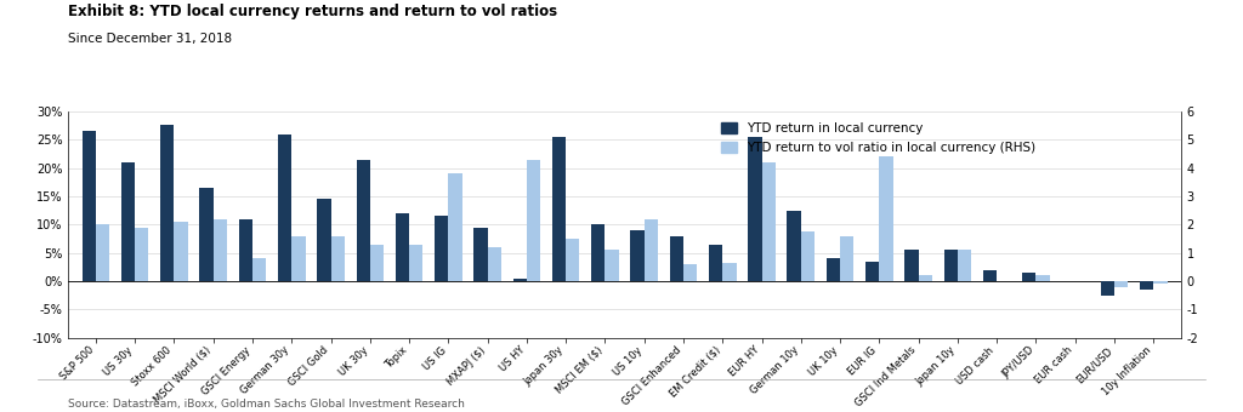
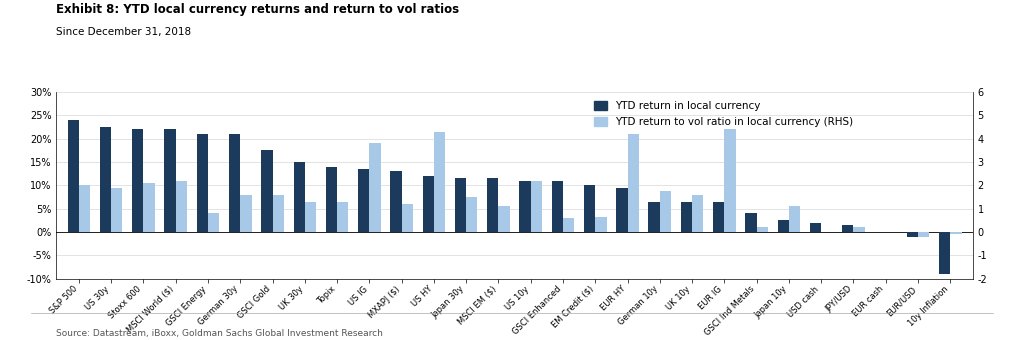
YTD return in local currency/S&P 500: 26.5% -> 24.0%
YTD return in local currency/US 30y: 21.0% -> 22.5%
YTD return in local currency/Stoxx 600: 27.5% -> 22.0%
YTD return in local currency/MSCI World ($): 16.5% -> 22.0%
YTD return in local currency/GSCI Energy: 11.0% -> 21.0%
YTD return in local currency/German 30y: 26.0% -> 21.0%
YTD return in local currency/GSCI Gold: 14.5% -> 17.5%
YTD return in local currency/UK 30y: 21.5% -> 15.0%
YTD return in local currency/Topix: 12.0% -> 14.0%
YTD return in local currency/US IG: 11.5% -> 13.5%
YTD return in local currency/MXAPJ ($): 9.5% -> 13.0%
YTD return in local currency/US HY: 0.5% -> 12.0%
YTD return in local currency/Japan 30y: 25.5% -> 11.5%
YTD return in local currency/MSCI EM ($): 10.0% -> 11.5%
YTD return in local currency/US 10y: 9.0% -> 11.0%
YTD return in local currency/GSCI Enhanced: 8.0% -> 11.0%
YTD return in local currency/EM Credit ($): 6.5% -> 10.0%
YTD return in local currency/EUR HY: 25.5% -> 9.5%
YTD return in local currency/German 10y: 12.5% -> 6.5%
YTD return in local currency/UK 10y: 4.0% -> 6.5%
YTD return in local currency/EUR IG: 3.5% -> 6.5%
YTD return in local currency/GSCI Ind Metals: 5.5% -> 4.0%
YTD return in local currency/Japan 10y: 5.5% -> 2.5%
YTD return in local currency/EUR/USD: -2.5% -> -1.0%
YTD return in local currency/10y Inflation: -1.5% -> -9.0%
